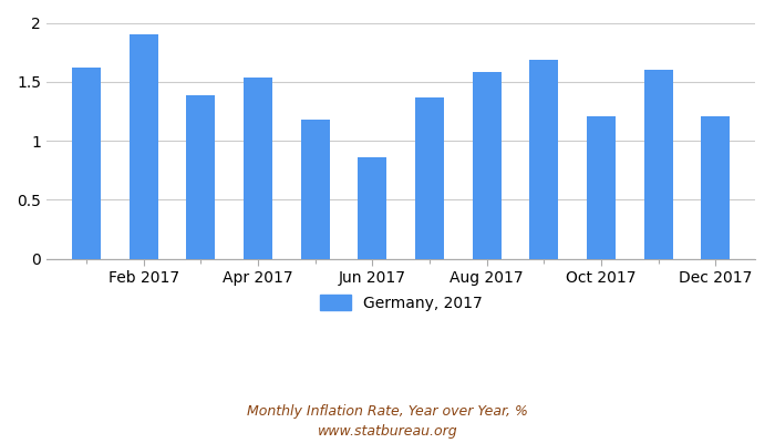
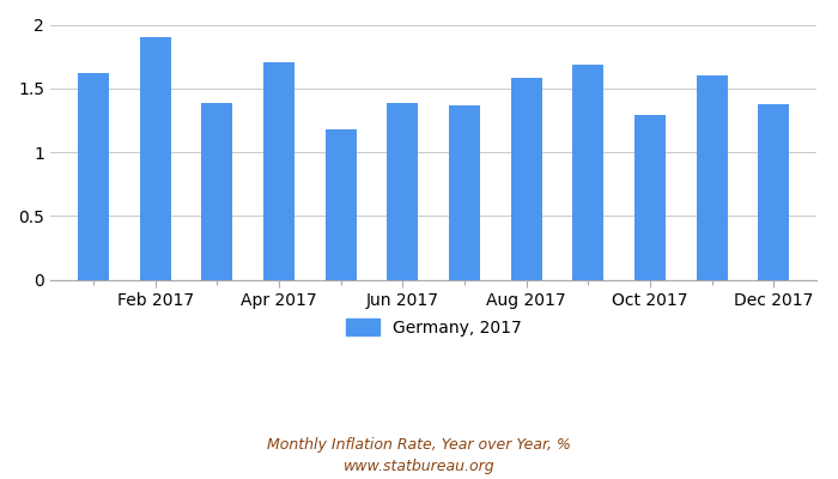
Apr 2017: 1.54 -> 1.70
Jun 2017: 0.86 -> 1.39
Oct 2017: 1.21 -> 1.29
Dec 2017: 1.21 -> 1.38
